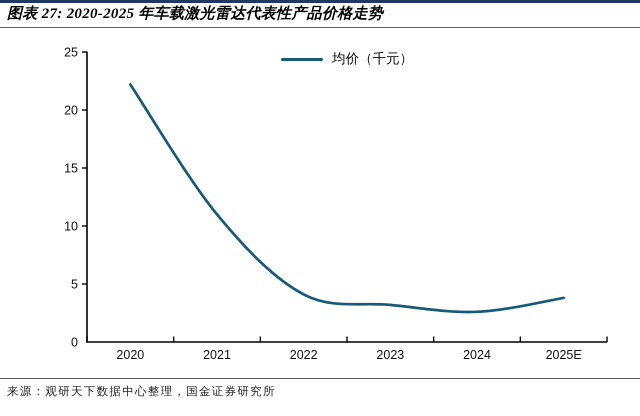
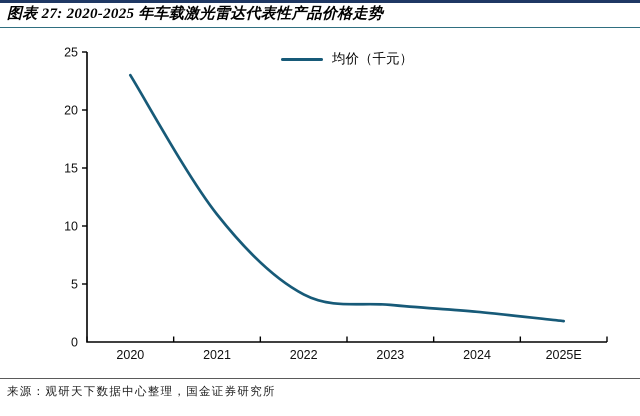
2020: 22.2 -> 23.0
2025E: 3.8 -> 1.8
